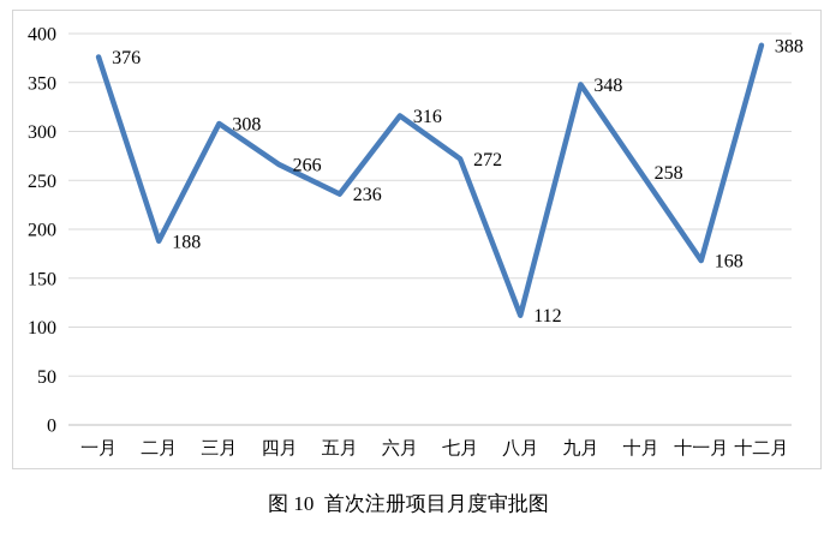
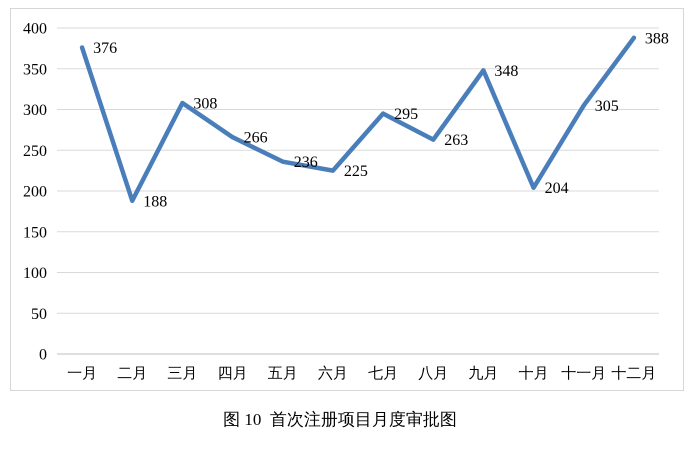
六月: 316 -> 225
七月: 272 -> 295
八月: 112 -> 263
十月: 258 -> 204
十一月: 168 -> 305
